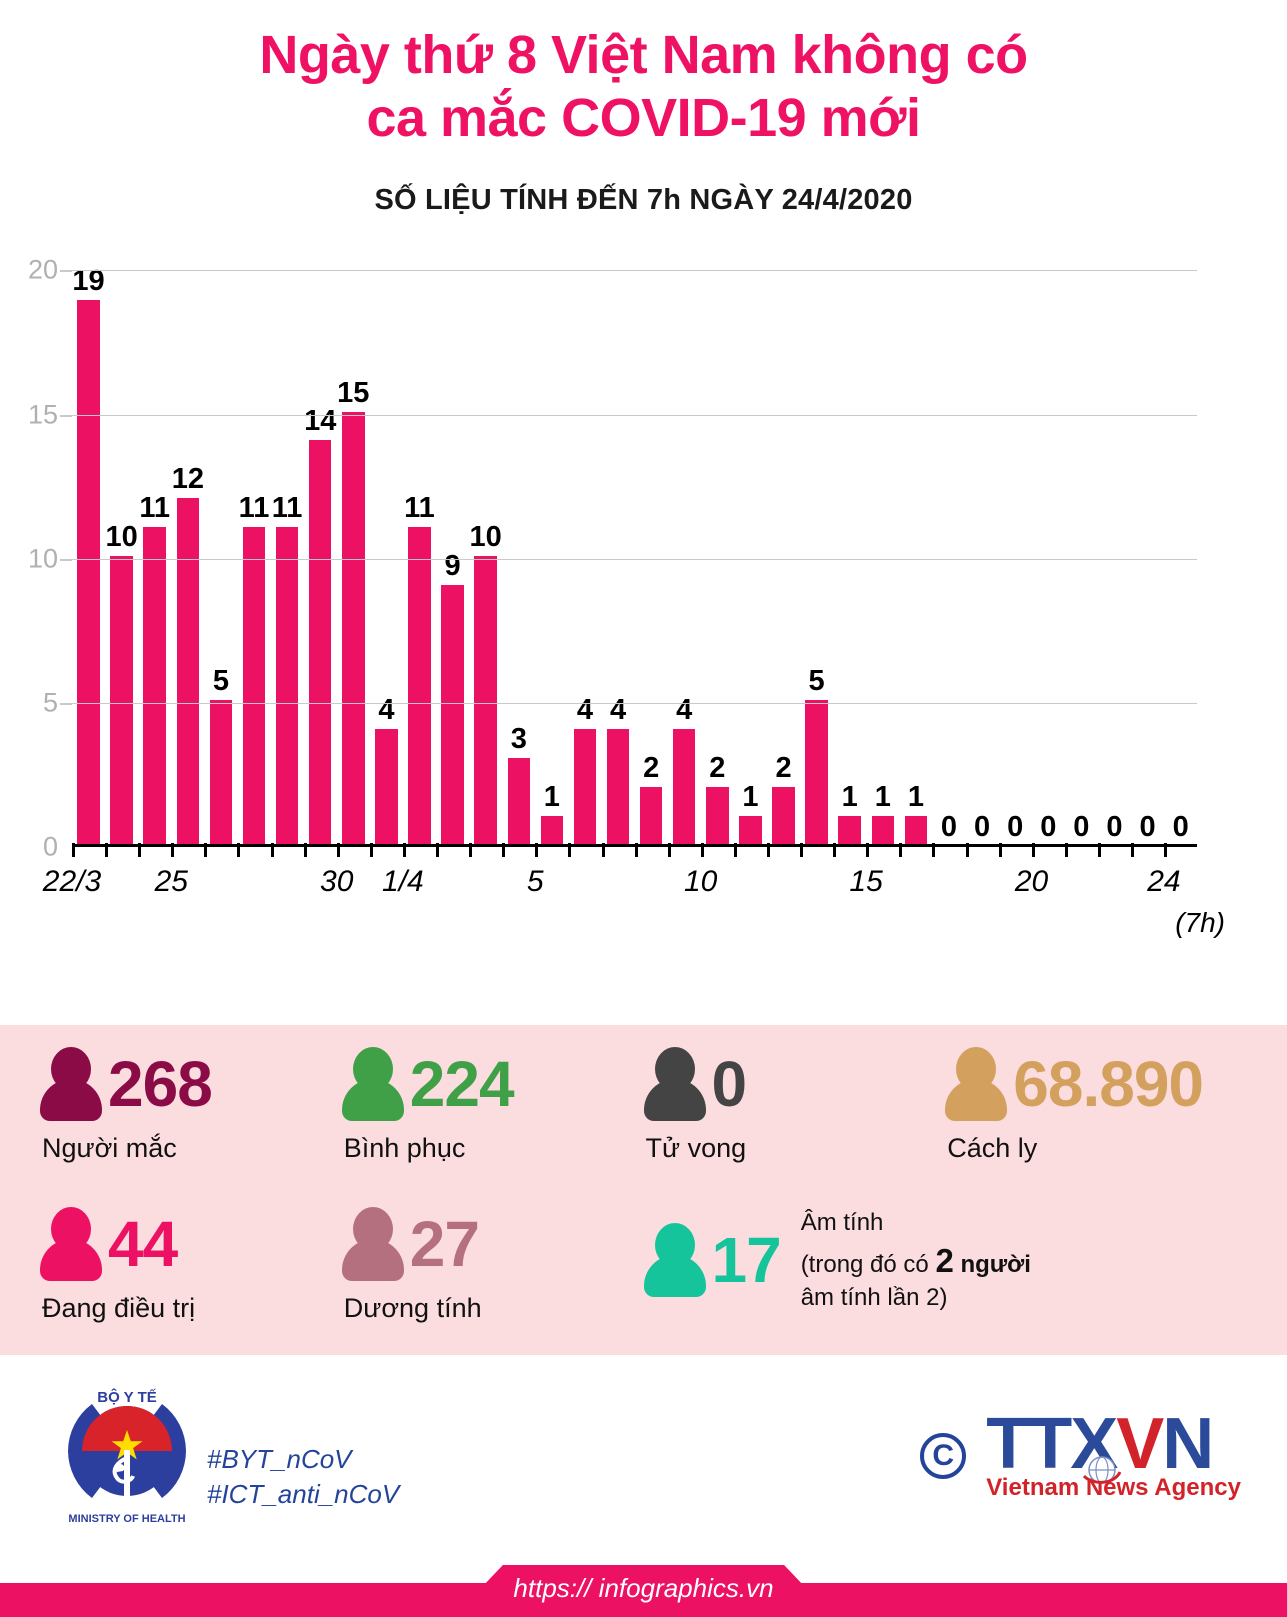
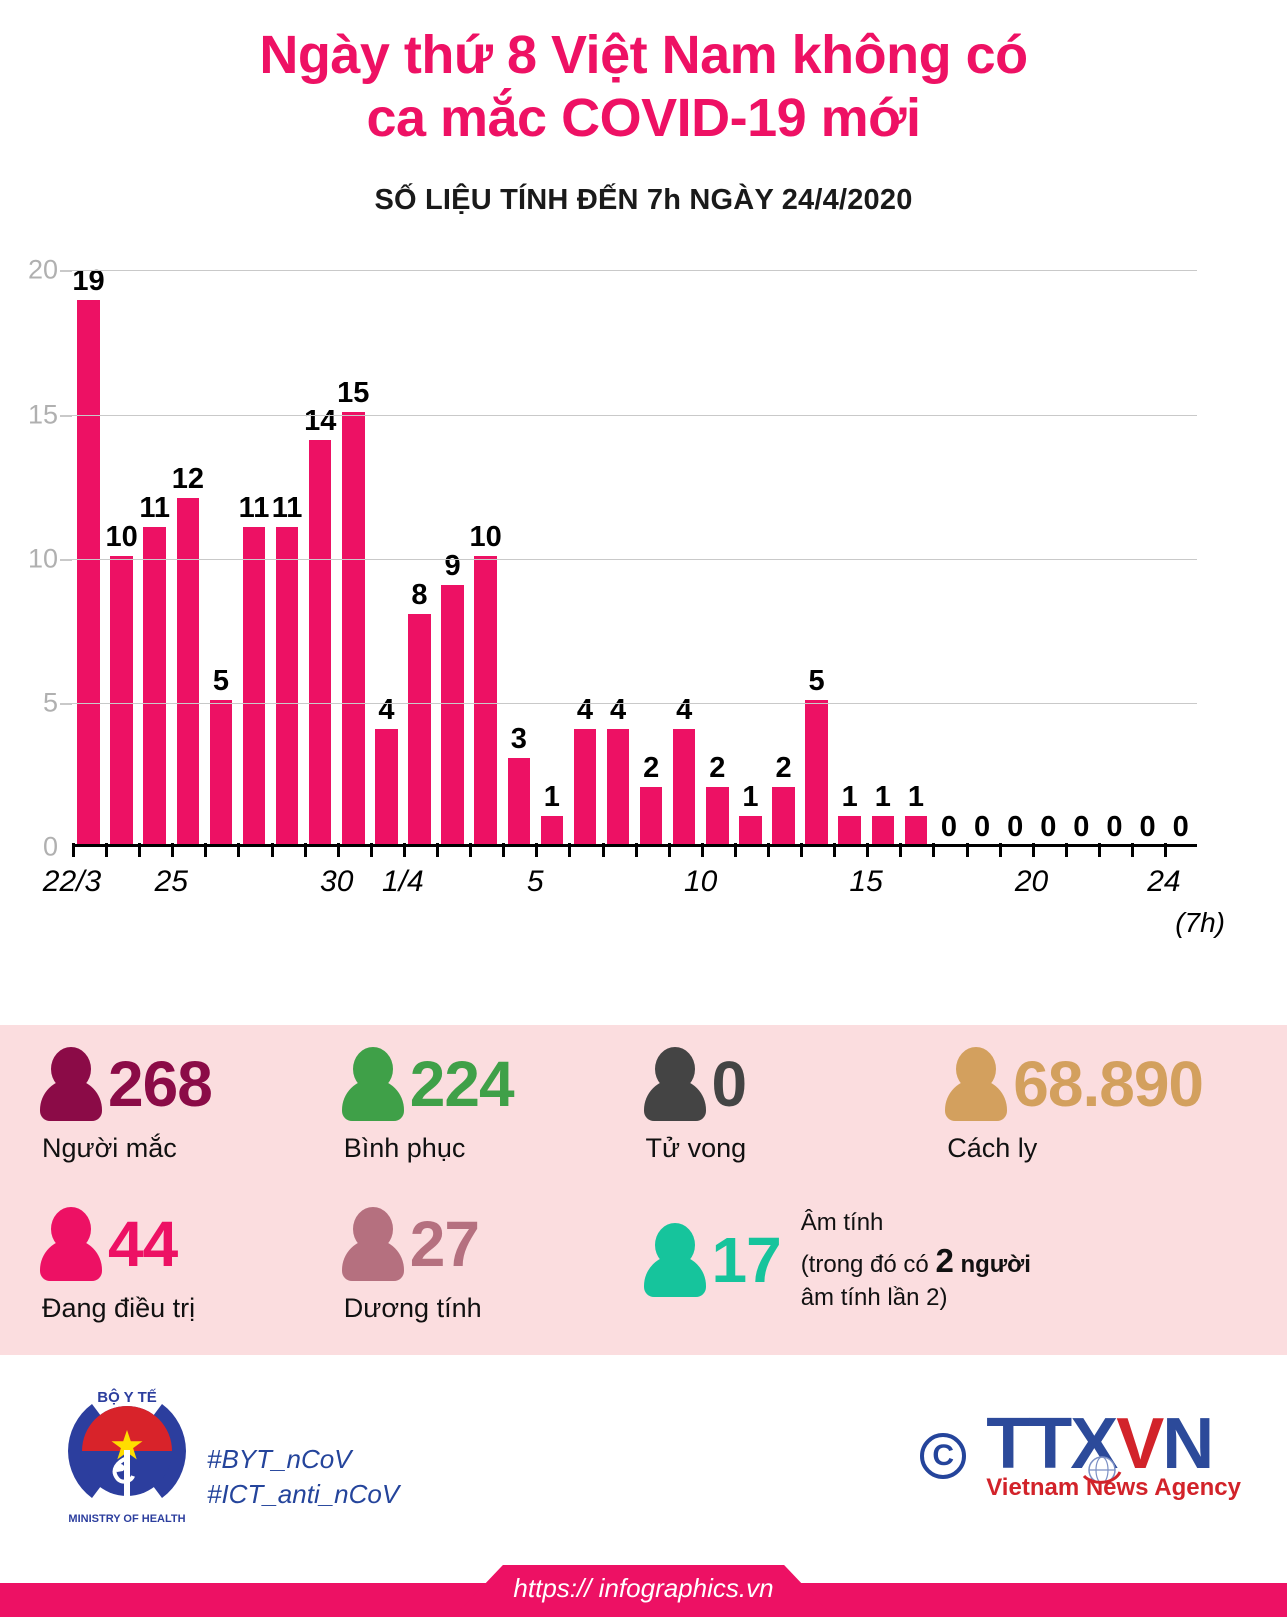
1/4: 11 -> 8
